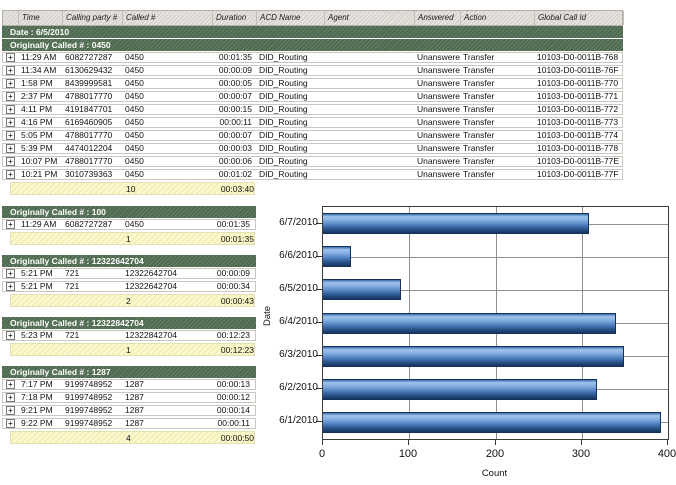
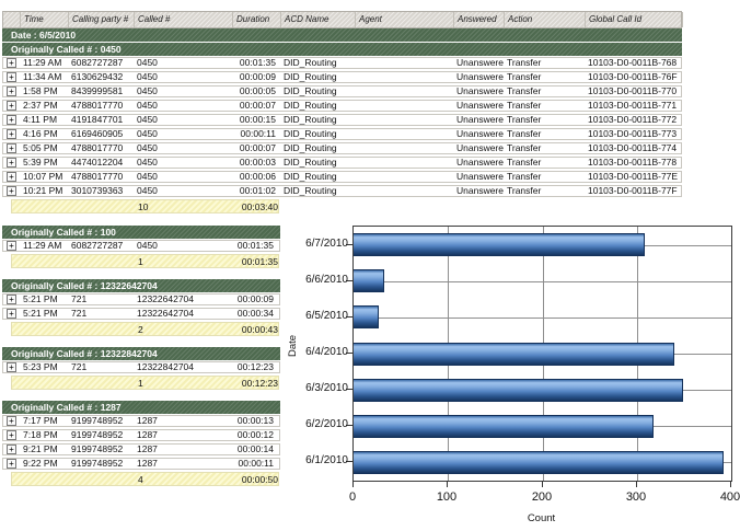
6/5/2010: 90 -> 30
